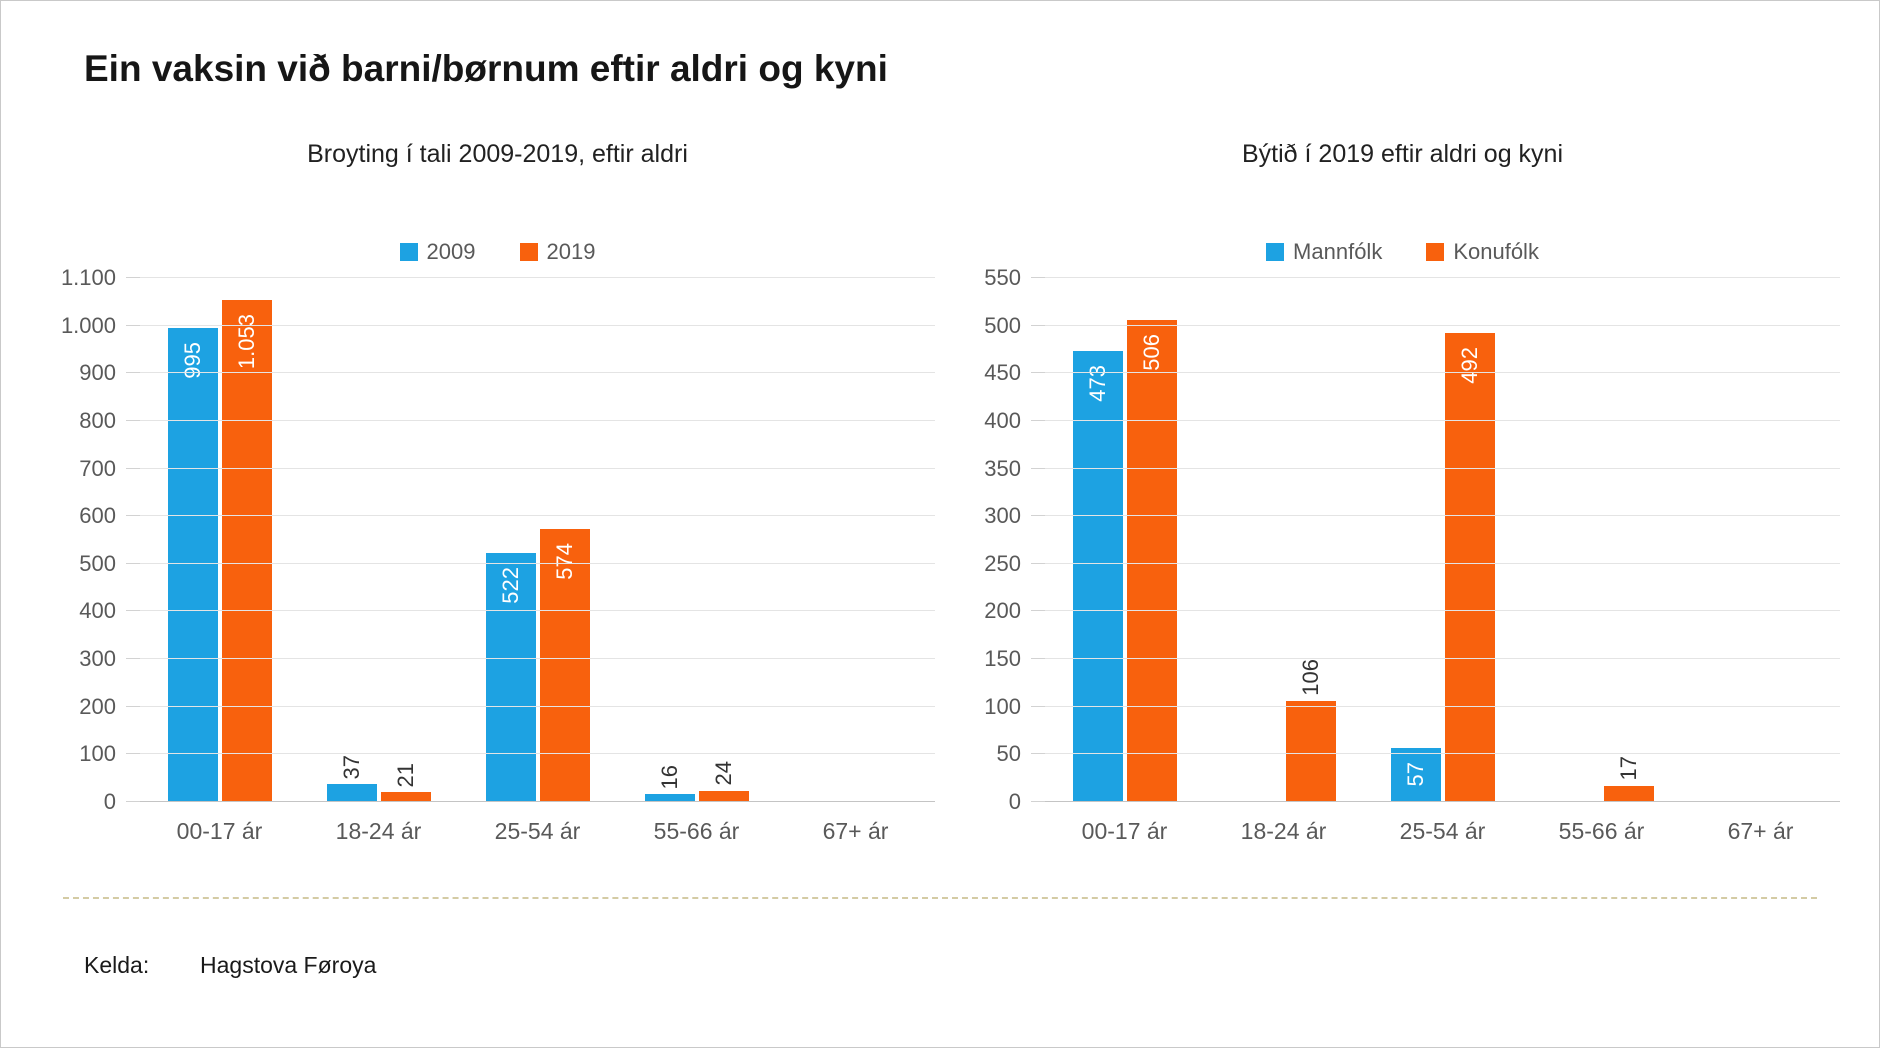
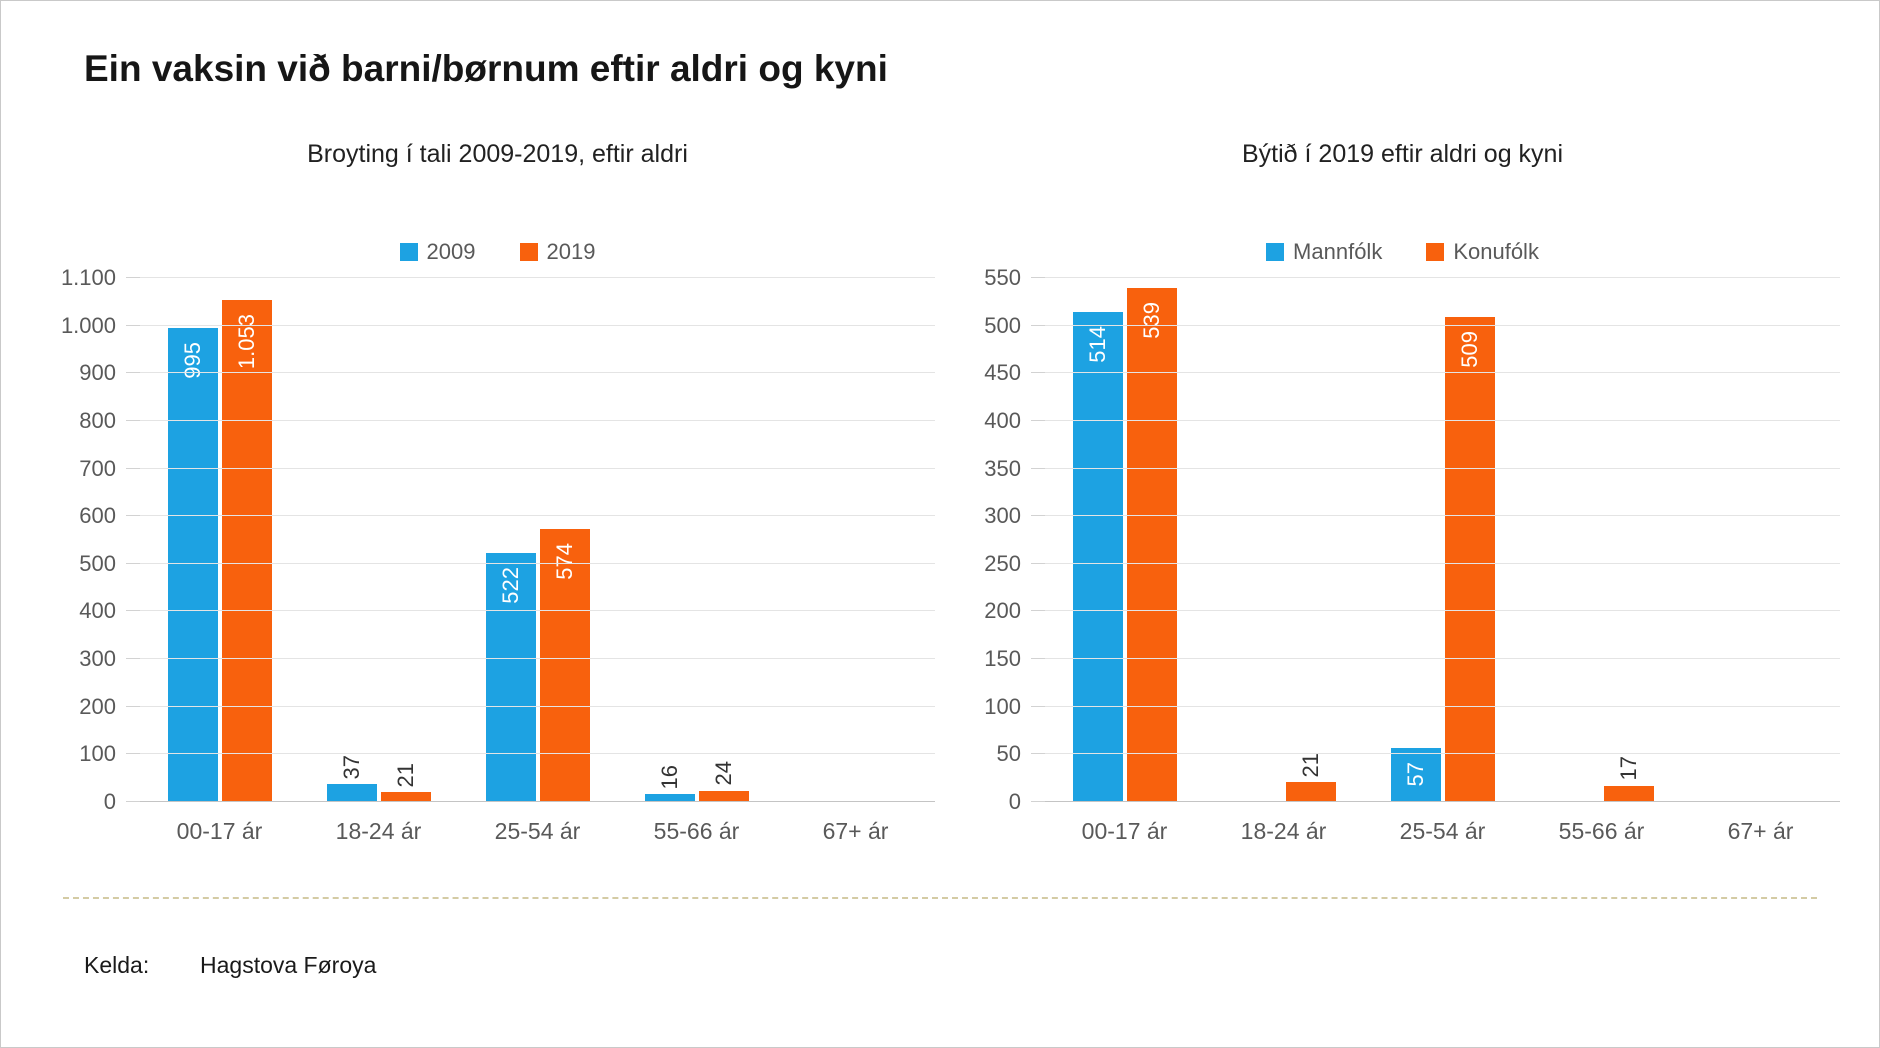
Býtið í 2019 eftir aldri og kyni/Mannfólk/00-17 ár: 473 -> 514
Býtið í 2019 eftir aldri og kyni/Konufólk/00-17 ár: 506 -> 539
Býtið í 2019 eftir aldri og kyni/Konufólk/18-24 ár: 106 -> 21
Býtið í 2019 eftir aldri og kyni/Konufólk/25-54 ár: 492 -> 509
